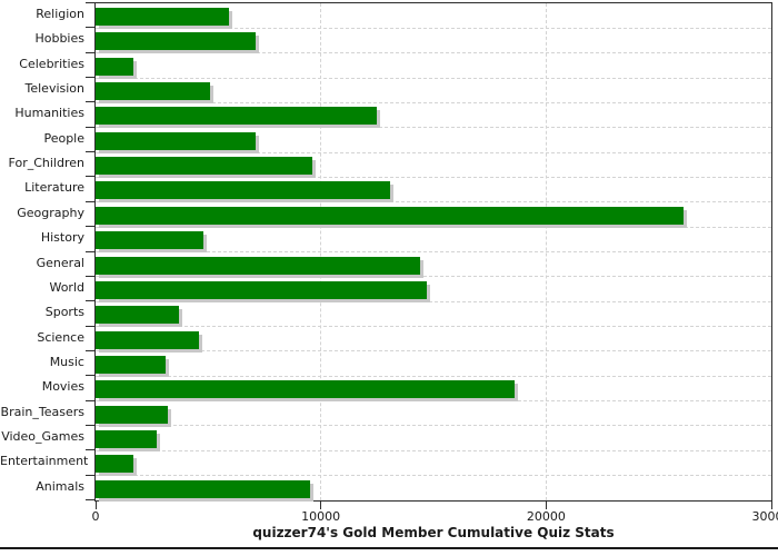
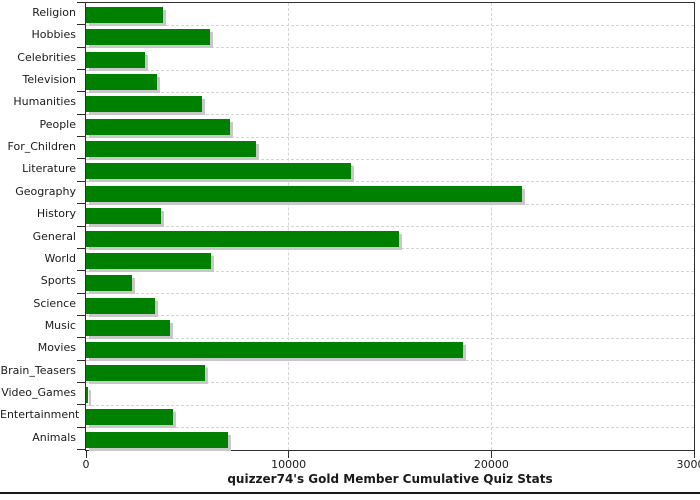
Religion: 5900 -> 3800
Hobbies: 7100 -> 6100
Celebrities: 1700 -> 2900
Television: 5100 -> 3500
Humanities: 12500 -> 5700
For_Children: 9600 -> 8400
Geography: 26100 -> 21500
History: 4800 -> 3700
General: 14400 -> 15400
World: 14700 -> 6200
Sports: 3700 -> 2200
Science: 4600 -> 3400
Music: 3100 -> 4200
Brain_Teasers: 3200 -> 5800
Video_Games: 2700 -> 100
Entertainment: 1700 -> 4300
Animals: 9500 -> 7000
